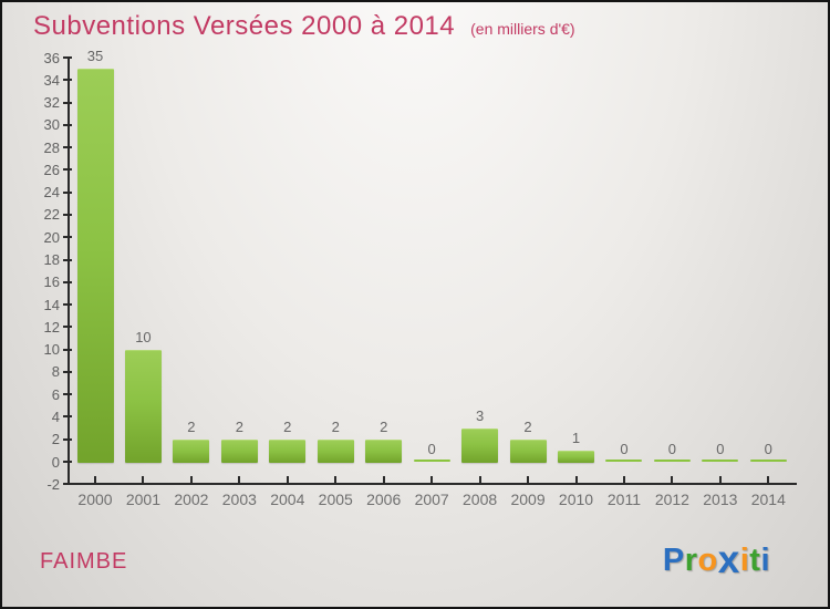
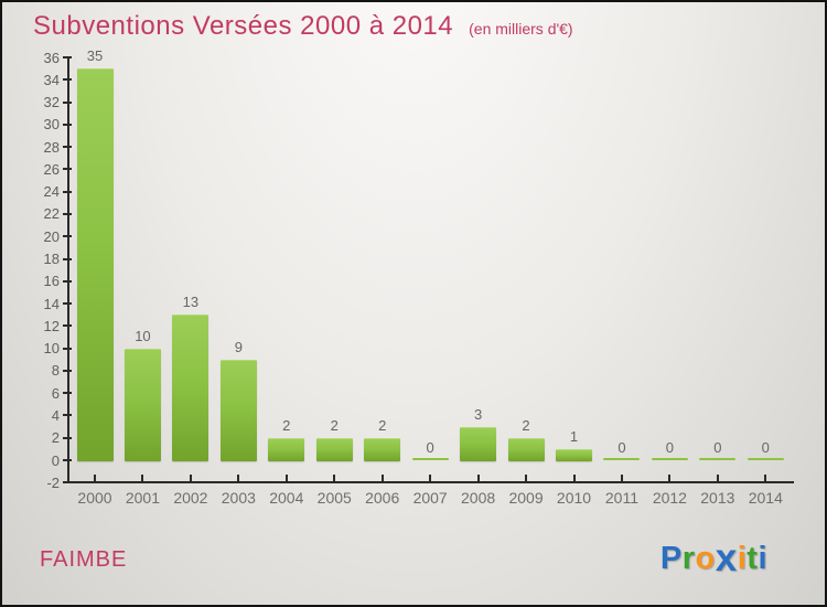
2002: 2 -> 13
2003: 2 -> 9
